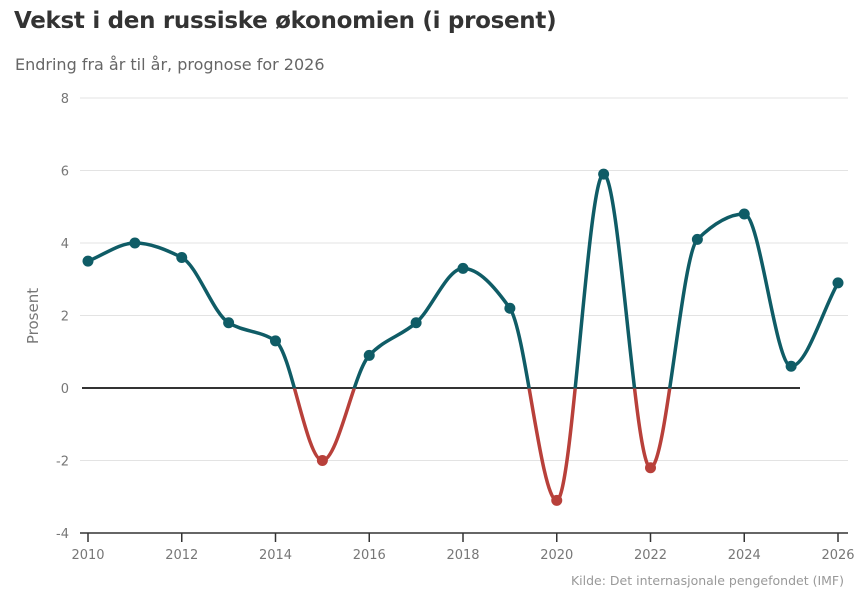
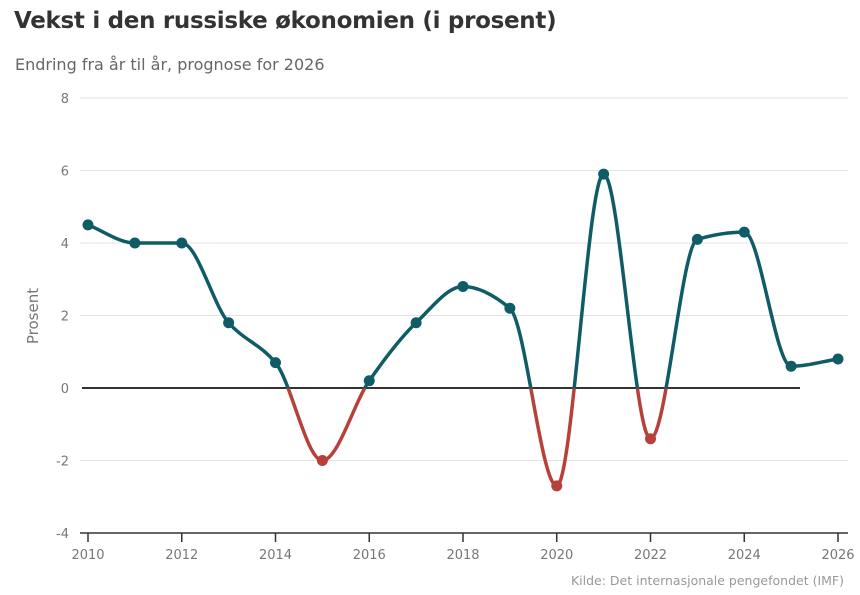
2010: 3.5 -> 4.5
2012: 3.6 -> 4.0
2014: 1.3 -> 0.7
2016: 0.9 -> 0.2
2018: 3.3 -> 2.8
2020: -3.1 -> -2.7
2022: -2.2 -> -1.4
2024: 4.8 -> 4.3
2026: 2.9 -> 0.8
